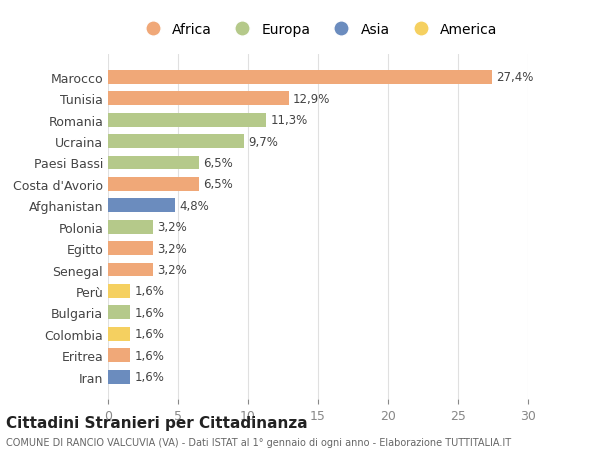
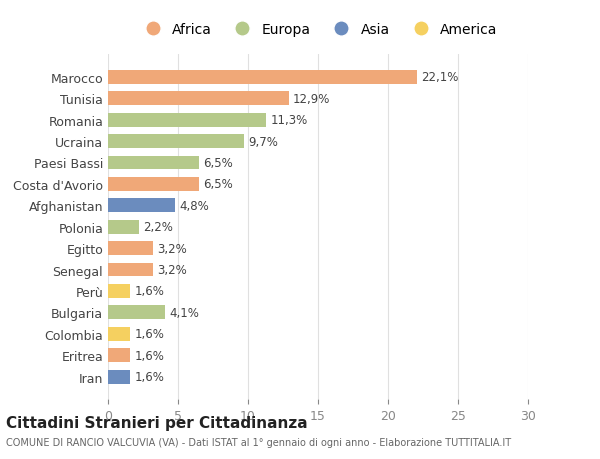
Marocco: 27,4% -> 22,1%
Polonia: 3,2% -> 2,2%
Bulgaria: 1,6% -> 4,1%
